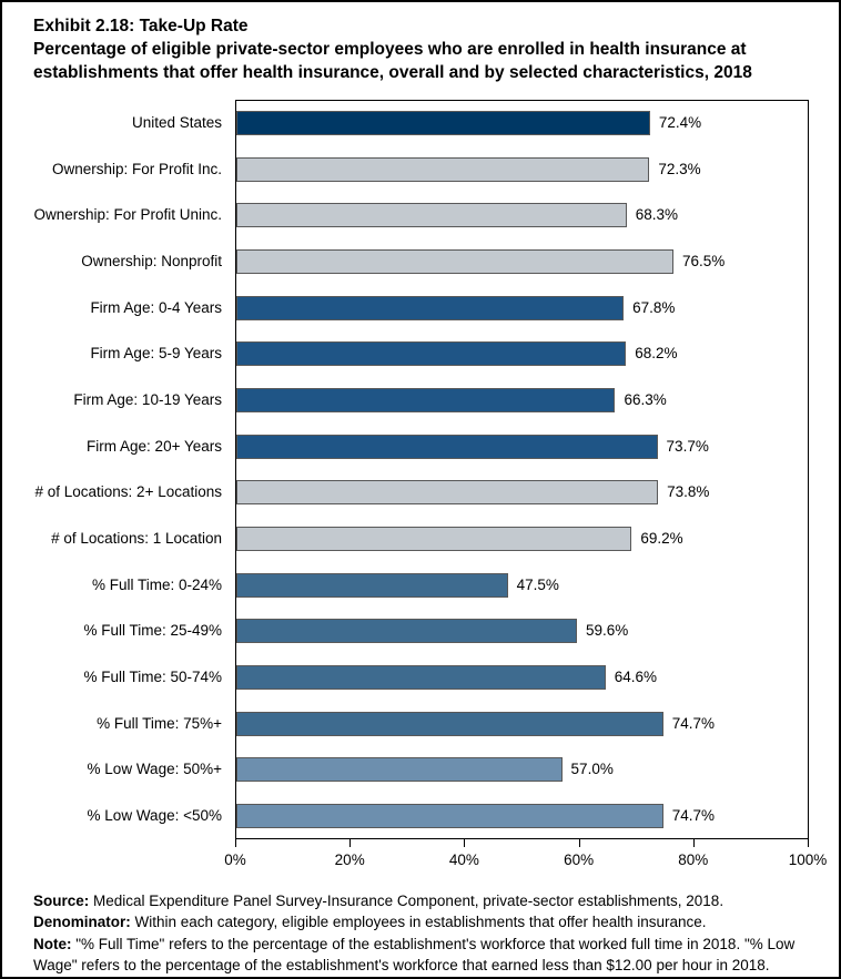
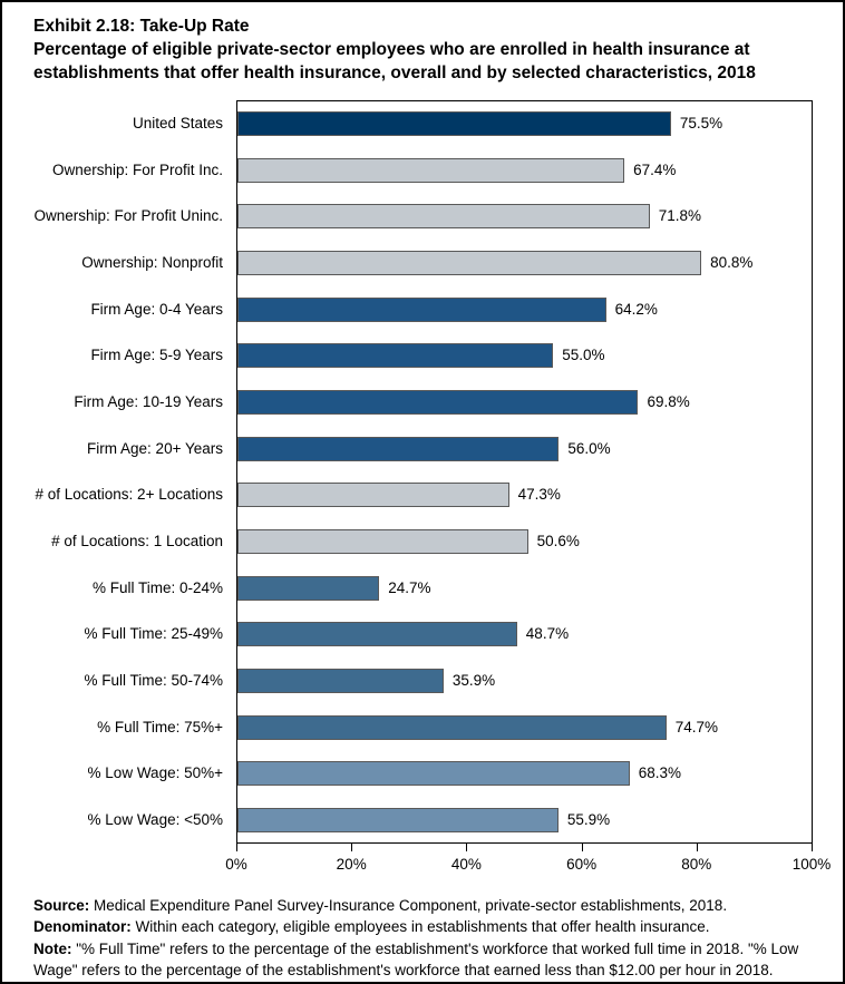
United States: 72.4% -> 75.5%
Ownership: For Profit Inc.: 72.3% -> 67.4%
Ownership: For Profit Uninc.: 68.3% -> 71.8%
Ownership: Nonprofit: 76.5% -> 80.8%
Firm Age: 0-4 Years: 67.8% -> 64.2%
Firm Age: 5-9 Years: 68.2% -> 55.0%
Firm Age: 10-19 Years: 66.3% -> 69.8%
Firm Age: 20+ Years: 73.7% -> 56.0%
# of Locations: 2+ Locations: 73.8% -> 47.3%
# of Locations: 1 Location: 69.2% -> 50.6%
% Full Time: 0-24%: 47.5% -> 24.7%
% Full Time: 25-49%: 59.6% -> 48.7%
% Full Time: 50-74%: 64.6% -> 35.9%
% Low Wage: 50%+: 57.0% -> 68.3%
% Low Wage: <50%: 74.7% -> 55.9%
